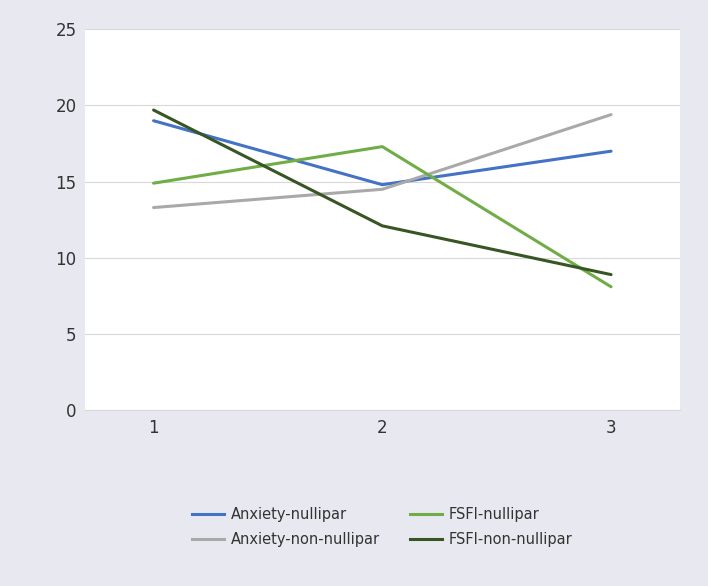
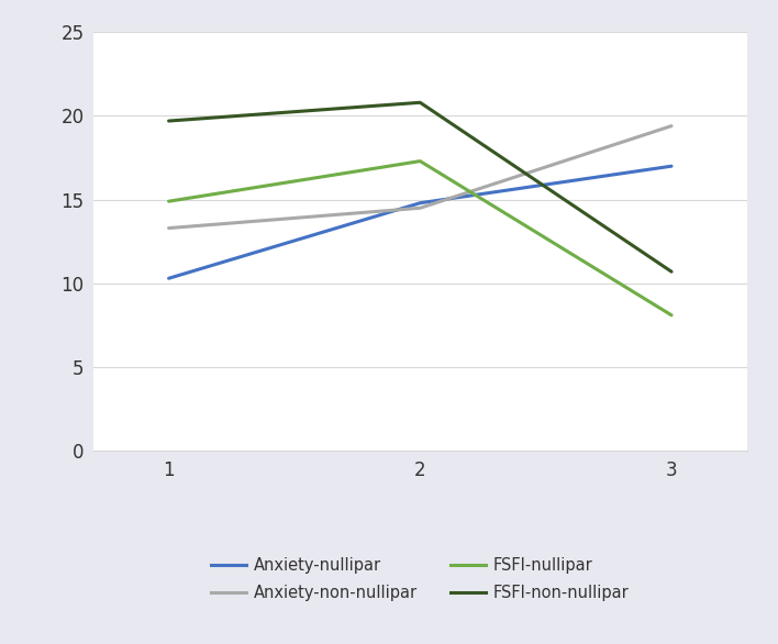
Anxiety-nullipar/1: 19.0 -> 10.3
FSFI-non-nullipar/2: 12.1 -> 20.8
FSFI-non-nullipar/3: 8.9 -> 10.7
